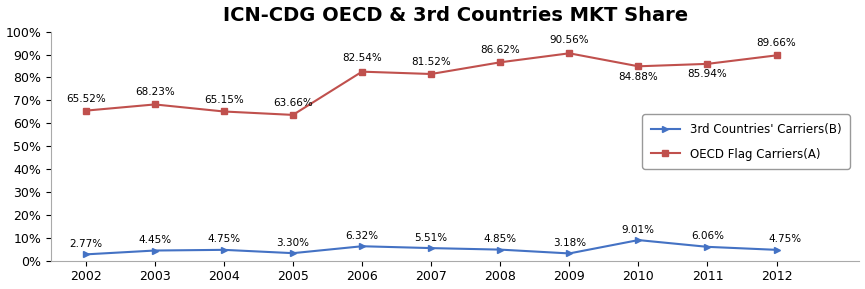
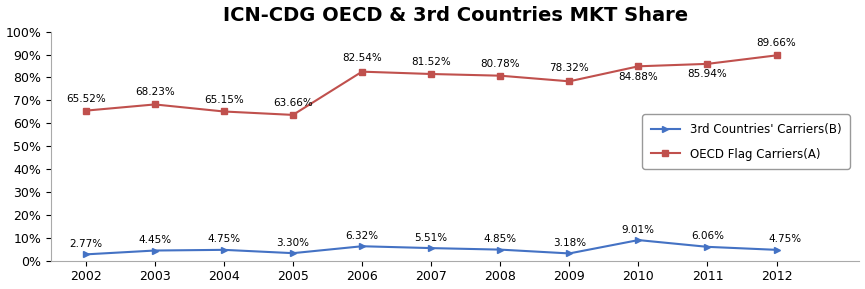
OECD Flag Carriers(A)/2008: 86.62% -> 80.78%
OECD Flag Carriers(A)/2009: 90.56% -> 78.32%
